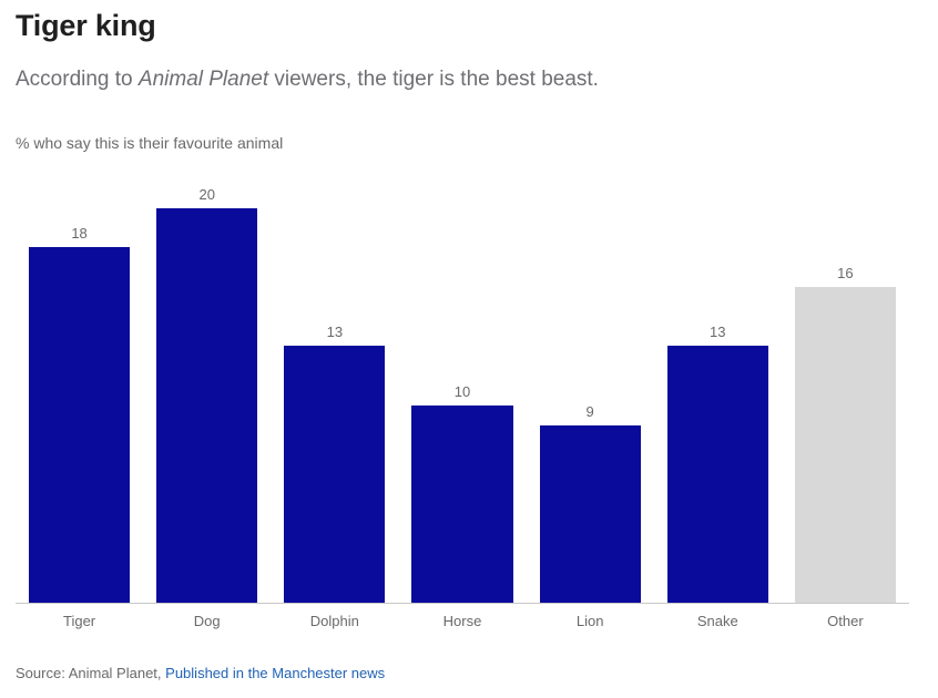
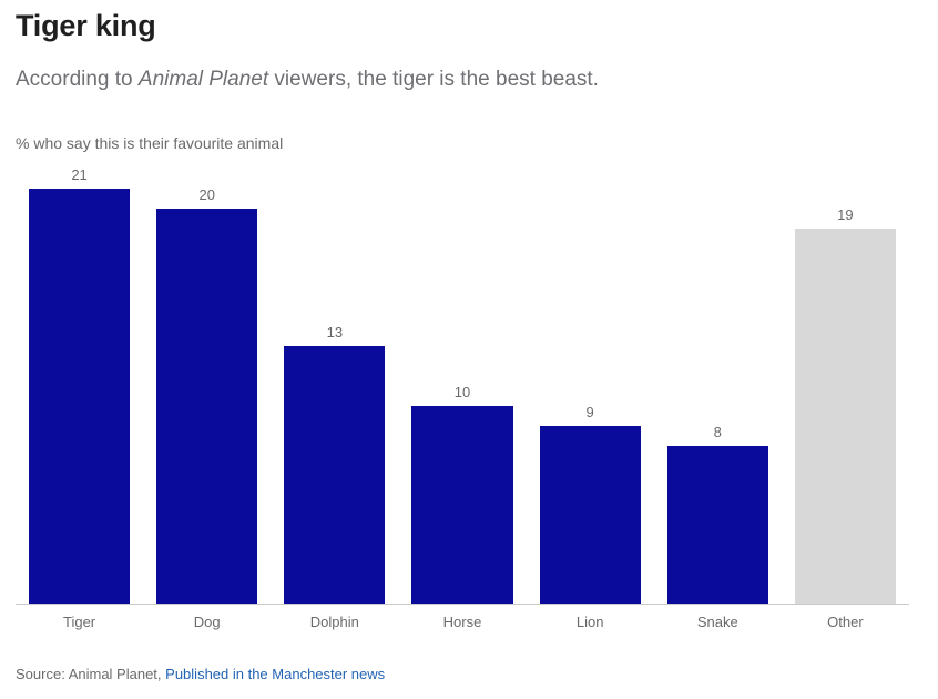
Tiger: 18 -> 21
Snake: 13 -> 8
Other: 16 -> 19
